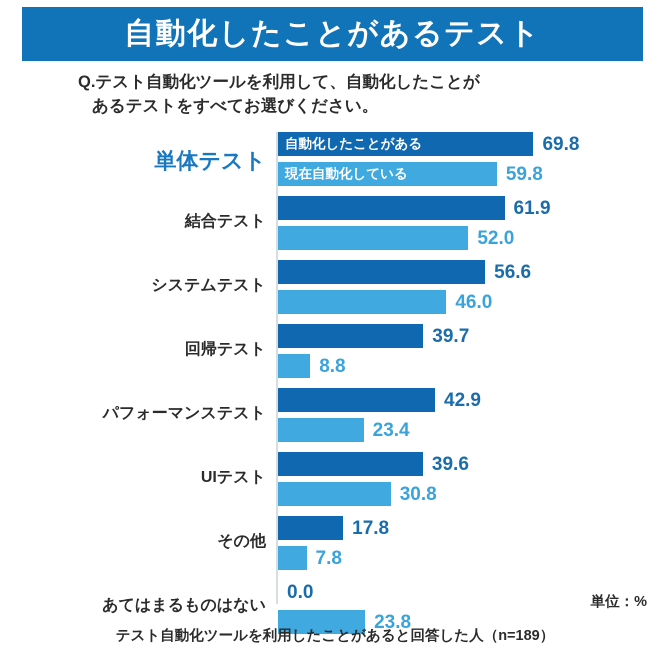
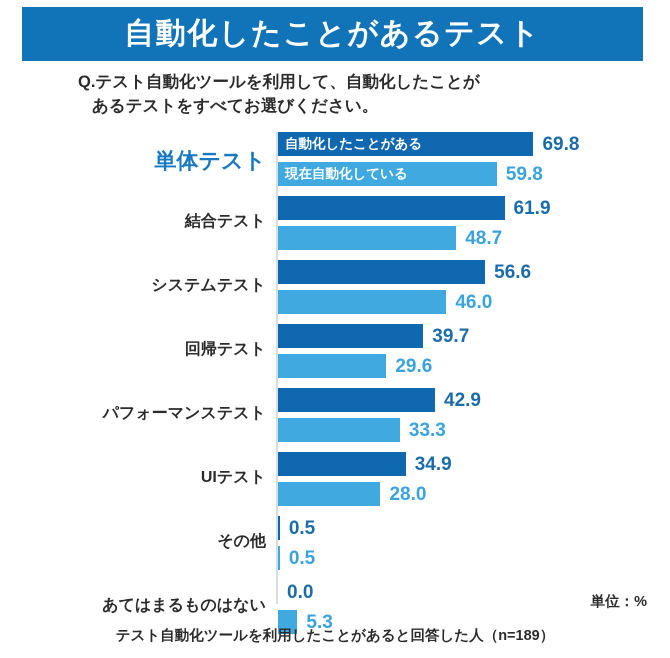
現在自動化している/結合テスト: 52.0 -> 48.7
現在自動化している/回帰テスト: 8.8 -> 29.6
現在自動化している/パフォーマンステスト: 23.4 -> 33.3
自動化したことがある/UIテスト: 39.6 -> 34.9
現在自動化している/UIテスト: 30.8 -> 28.0
自動化したことがある/その他: 17.8 -> 0.5
現在自動化している/その他: 7.8 -> 0.5
現在自動化している/あてはまるものはない: 23.8 -> 5.3
